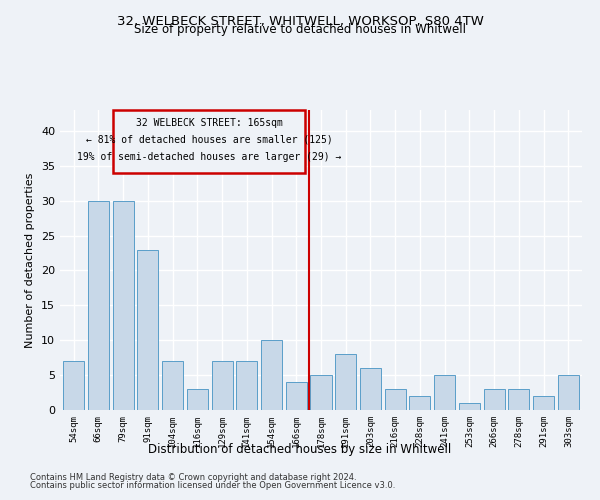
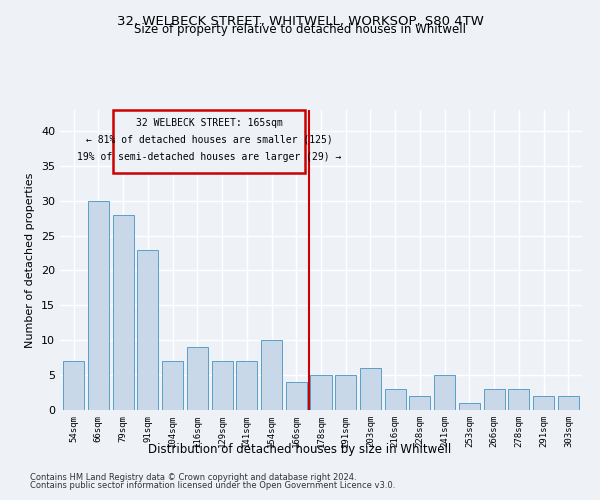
79sqm: 30 -> 28
116sqm: 3 -> 9
191sqm: 8 -> 5
303sqm: 5 -> 2
